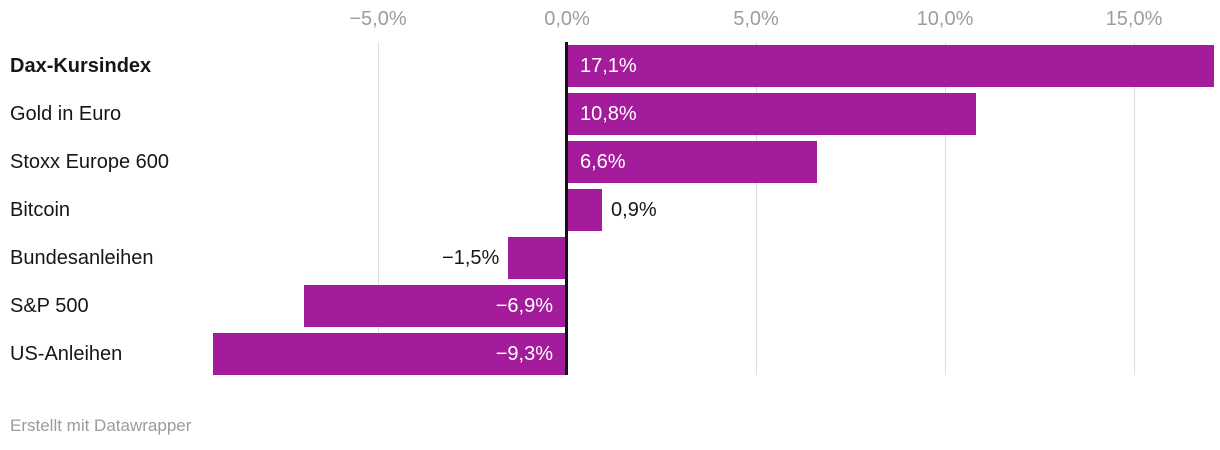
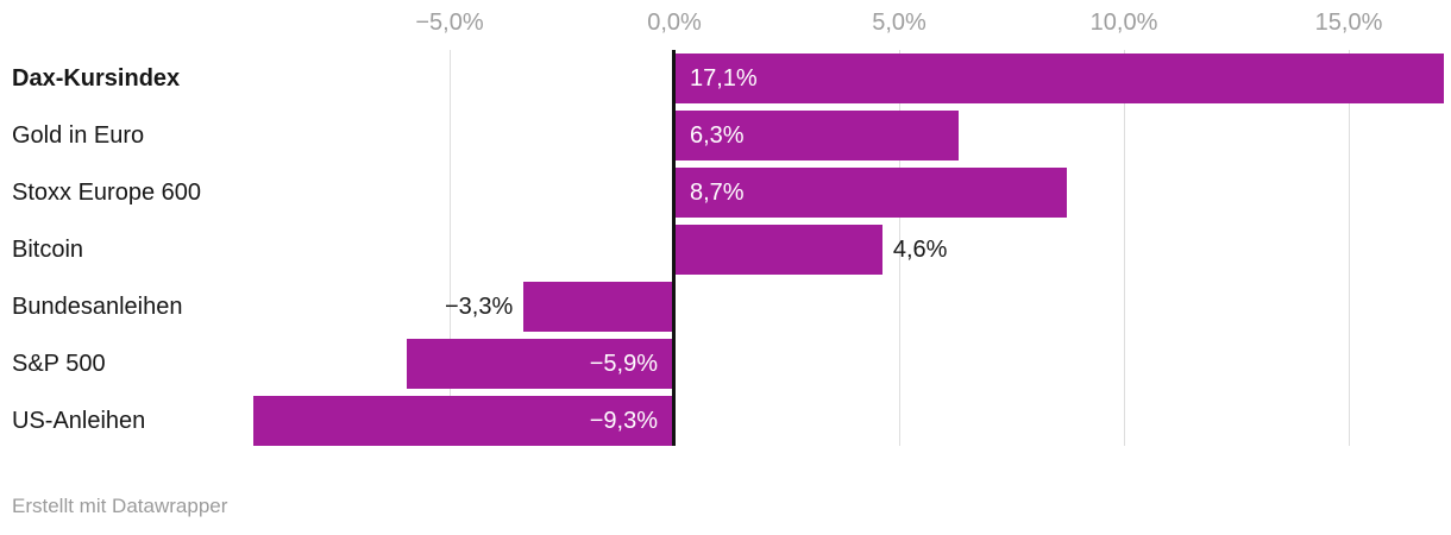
Gold in Euro: 10,8% -> 6,3%
Stoxx Europe 600: 6,6% -> 8,7%
Bitcoin: 0,9% -> 4,6%
Bundesanleihen: −1,5% -> −3,3%
S&P 500: −6,9% -> −5,9%
